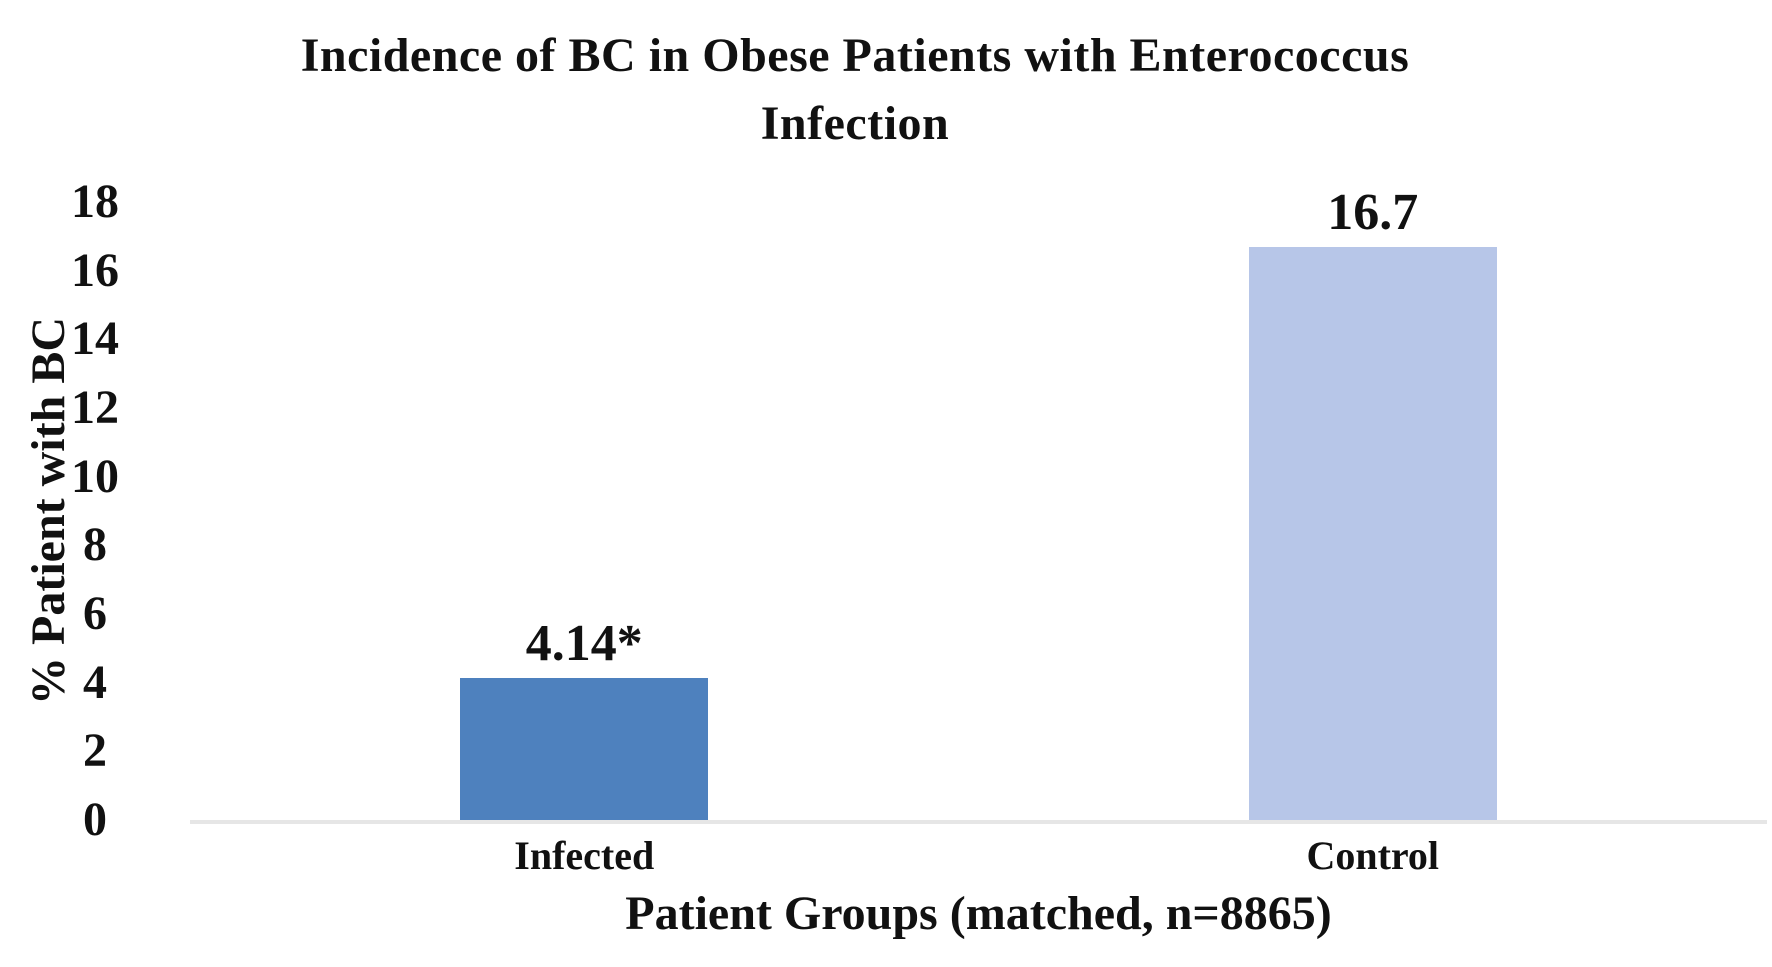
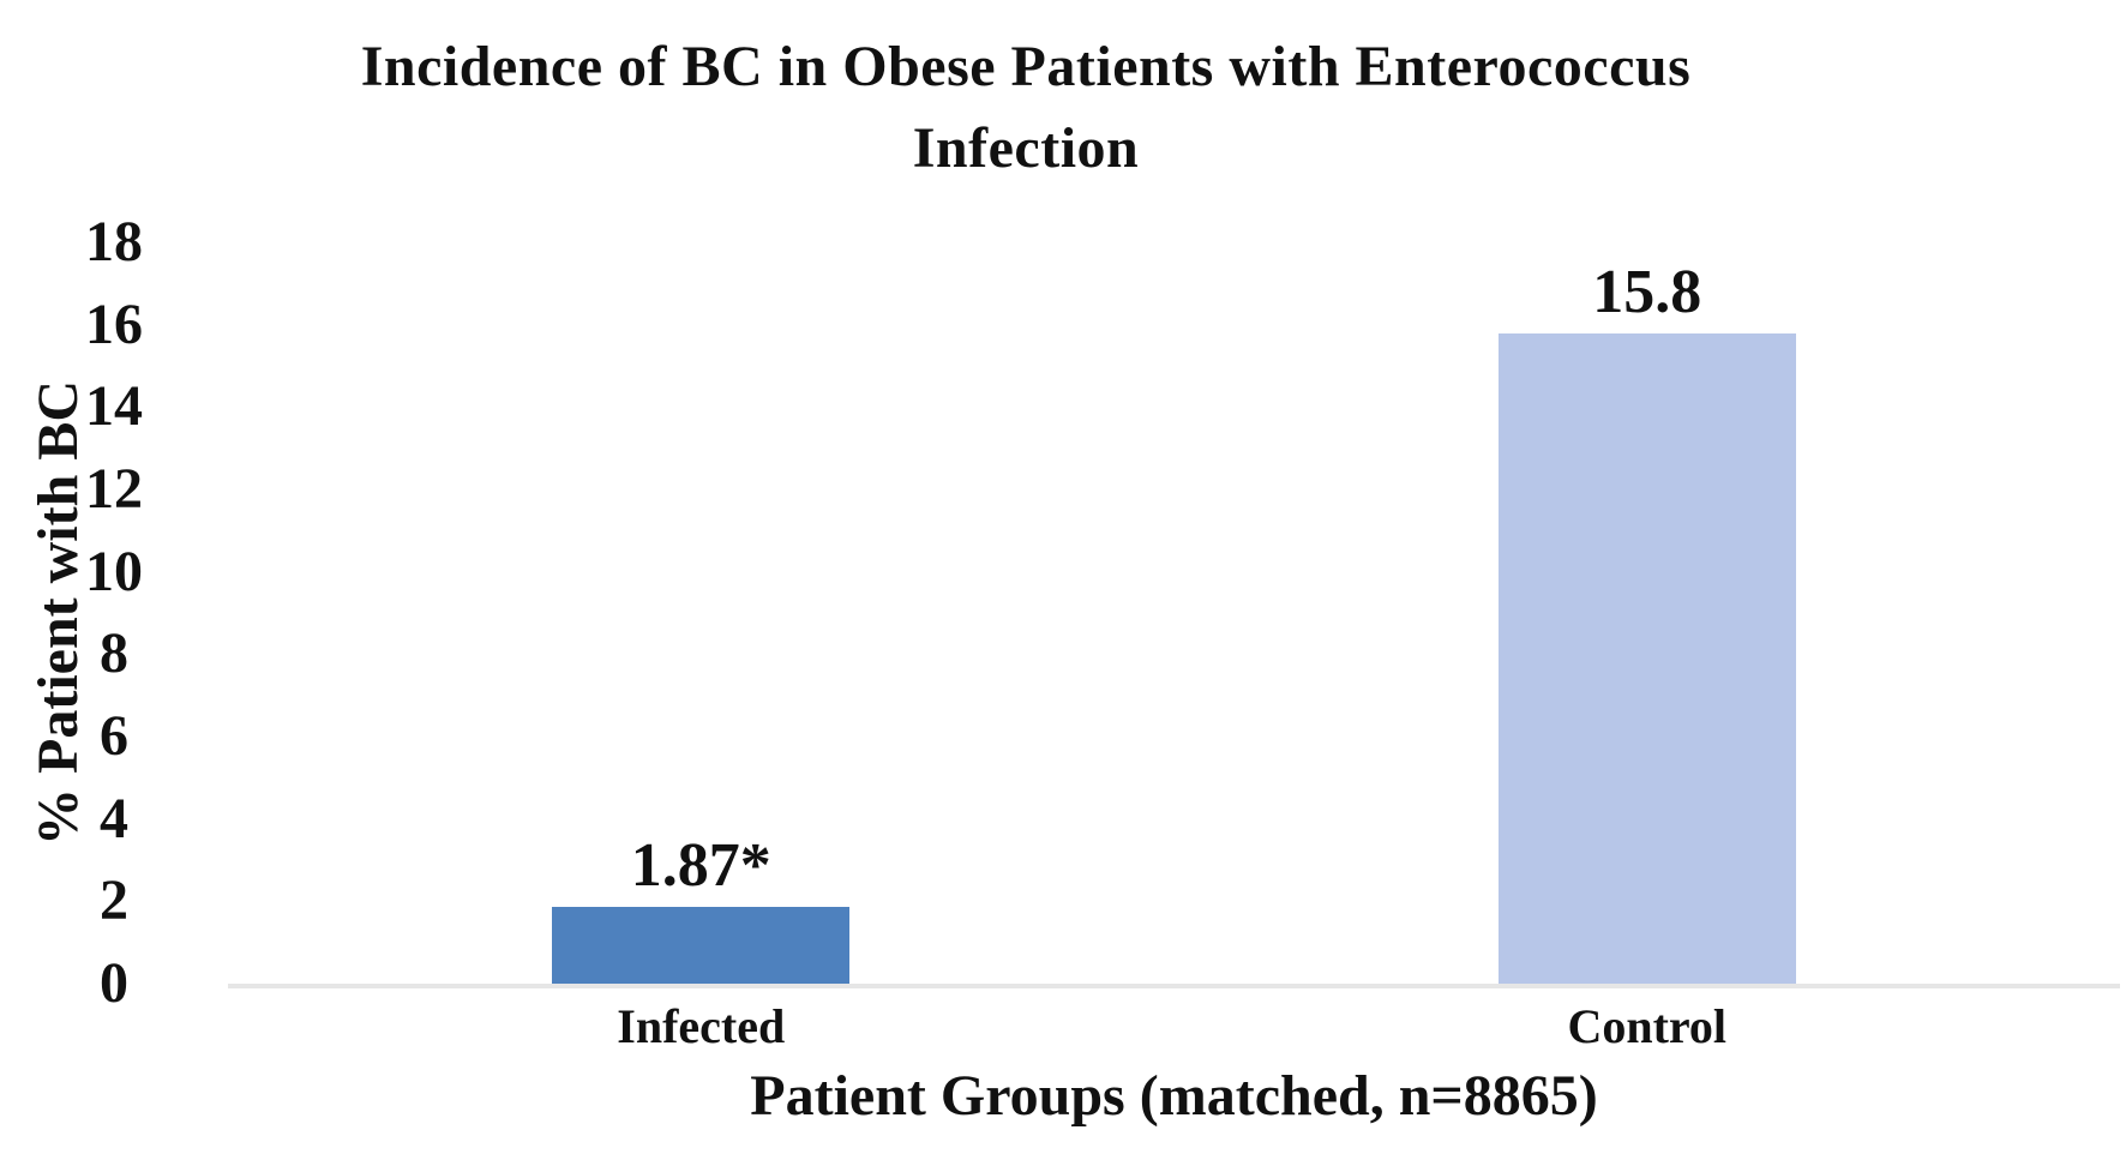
Infected: 4.14 -> 1.87
Control: 16.7 -> 15.8
